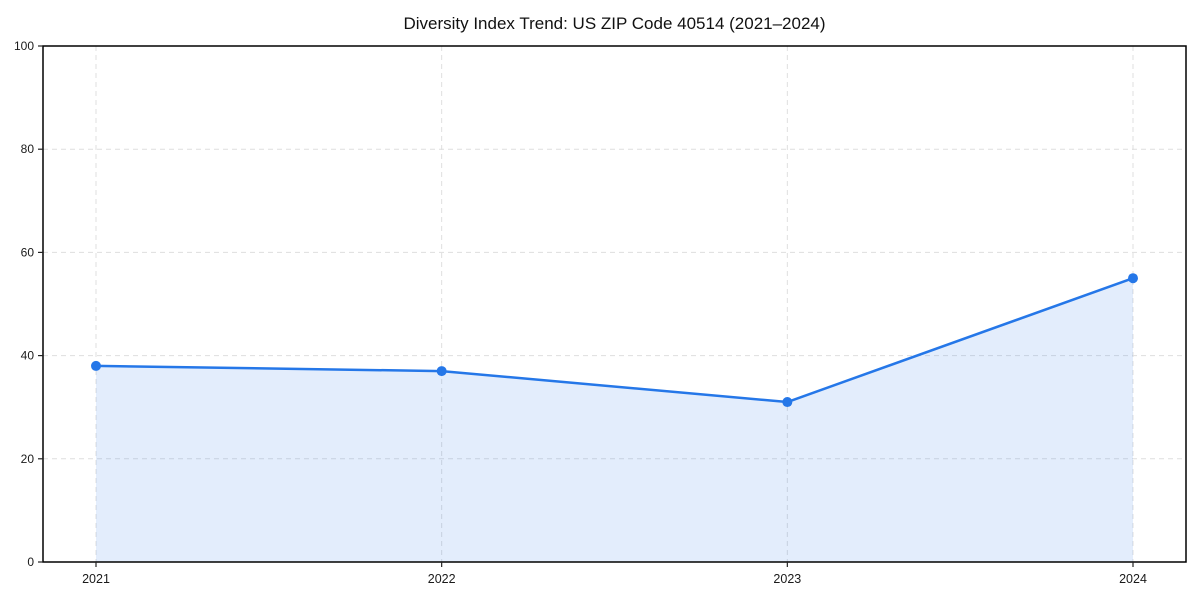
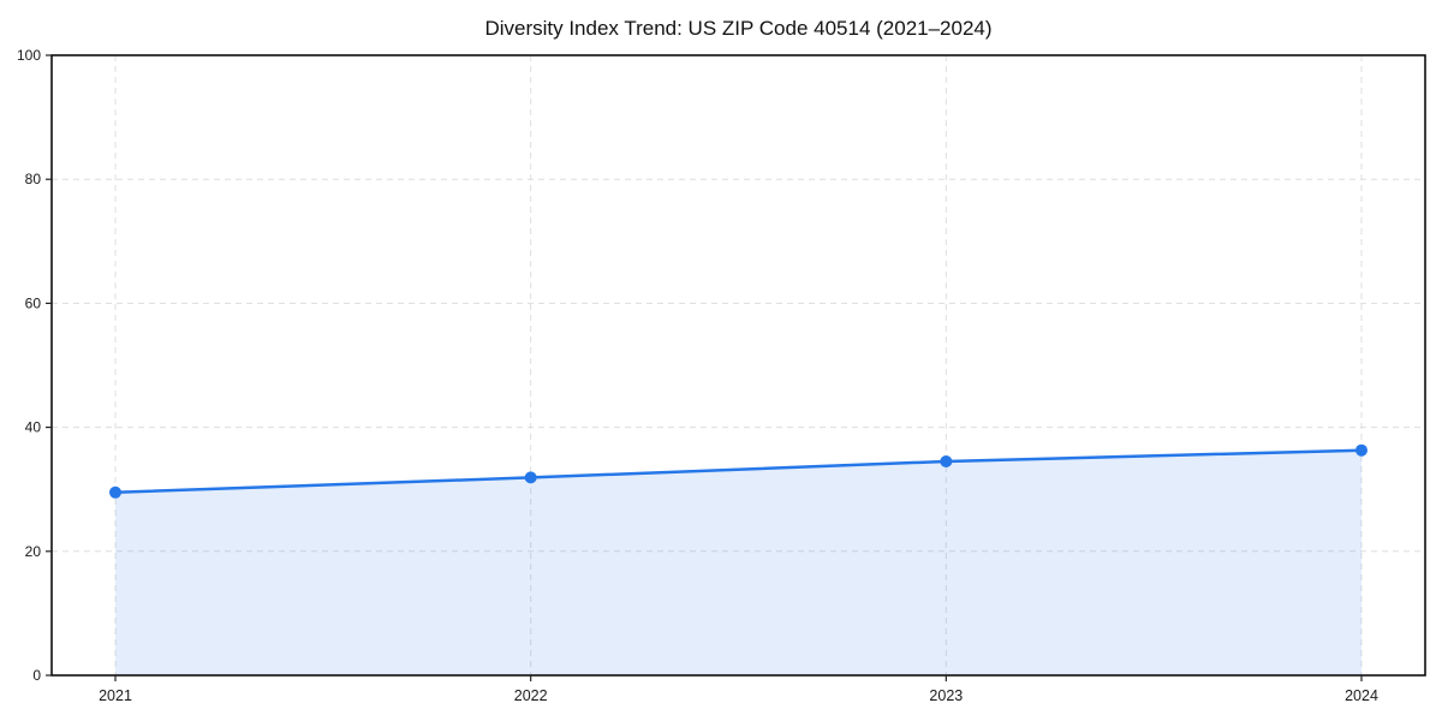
2021: 38 -> 30
2022: 37 -> 32
2023: 31 -> 34
2024: 55 -> 36
